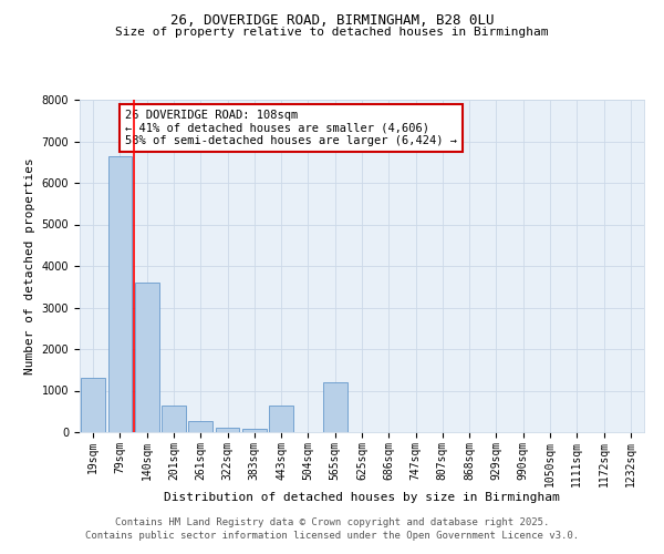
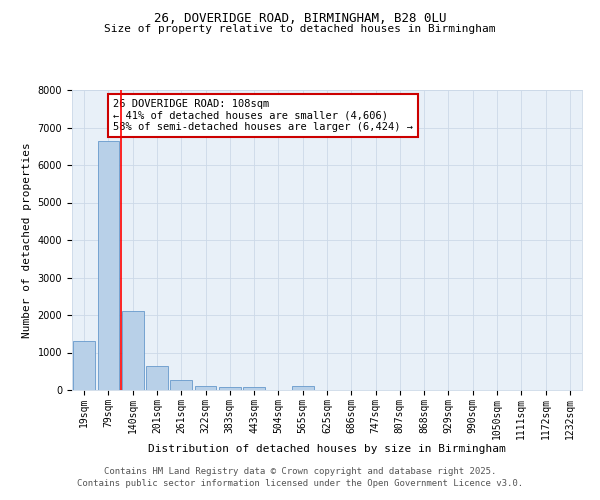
140sqm: 3600 -> 2100
443sqm: 650 -> 70
565sqm: 1200 -> 100
